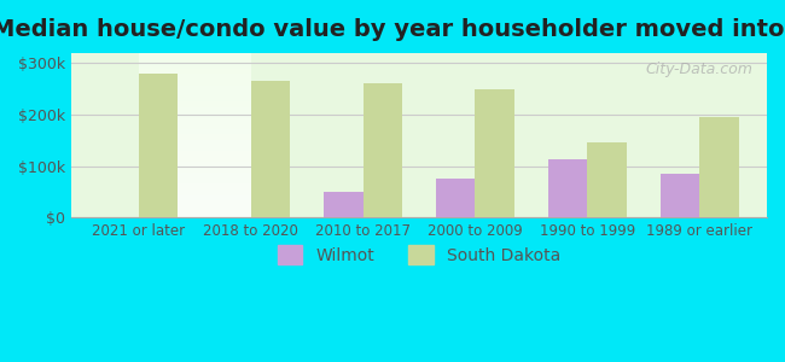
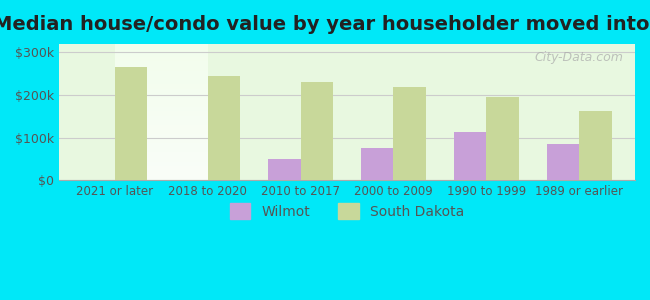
South Dakota/2021 or later: $280k -> $265k
South Dakota/2018 to 2020: $265k -> $245k
South Dakota/2010 to 2017: $260k -> $230k
South Dakota/2000 to 2009: $250k -> $218k
South Dakota/1990 to 1999: $145k -> $196k
South Dakota/1989 or earlier: $195k -> $163k
